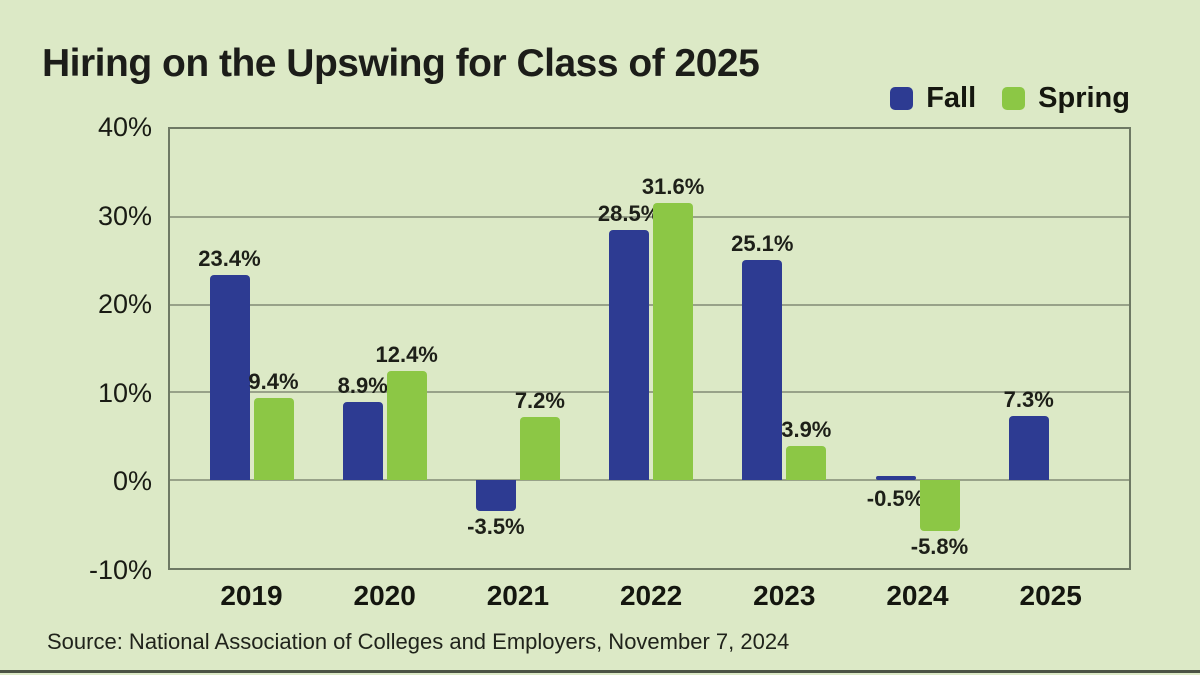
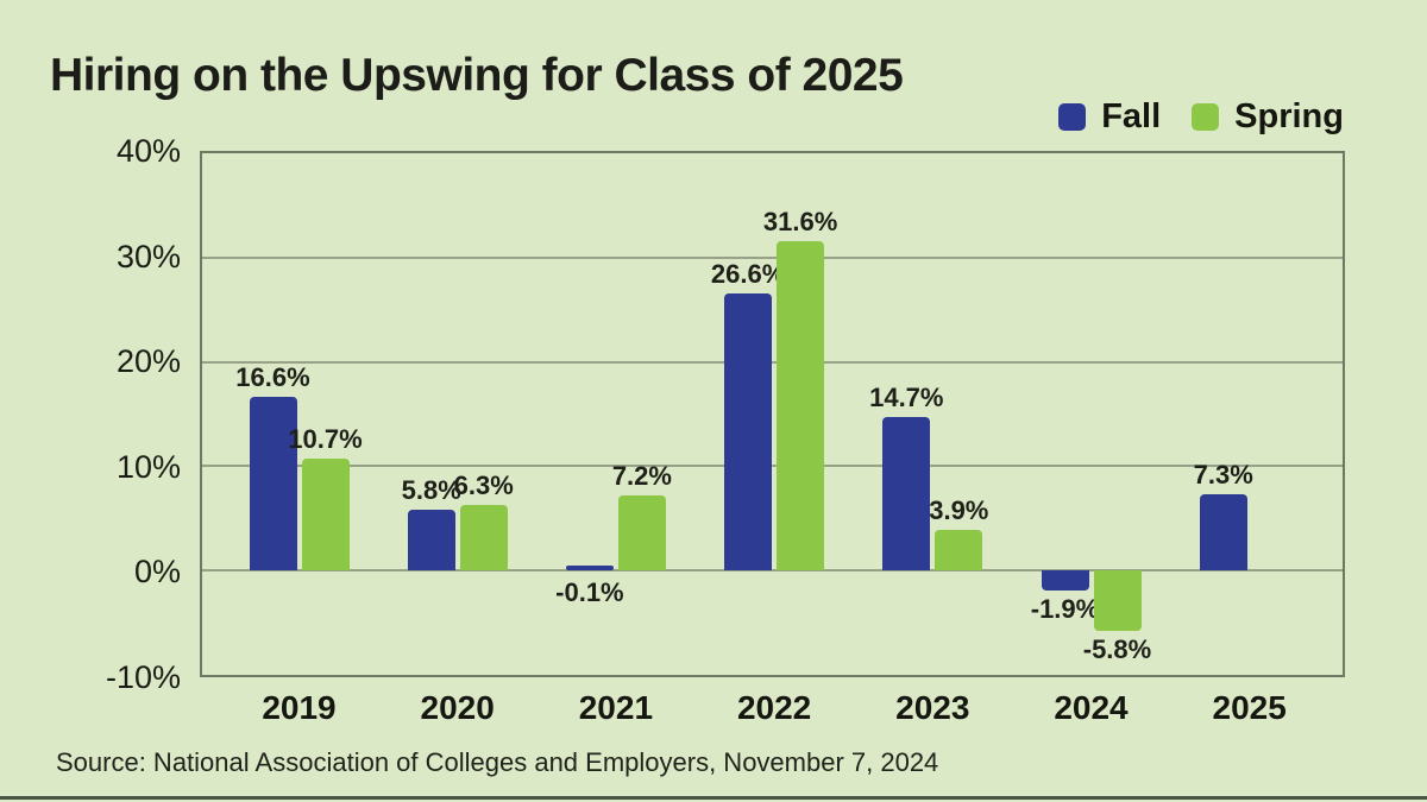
Fall/2019: 23.4% -> 16.6%
Spring/2019: 9.4% -> 10.7%
Fall/2020: 8.9% -> 5.8%
Spring/2020: 12.4% -> 6.3%
Fall/2021: -3.5% -> -0.1%
Fall/2022: 28.5% -> 26.6%
Fall/2023: 25.1% -> 14.7%
Fall/2024: -0.5% -> -1.9%
